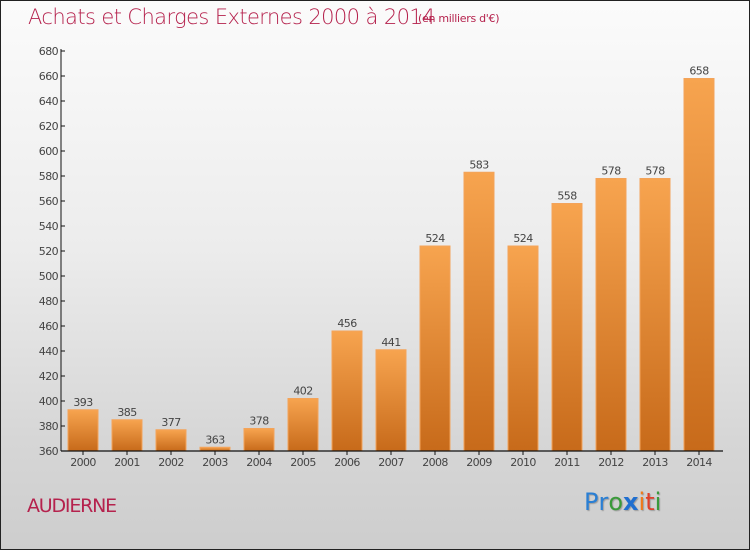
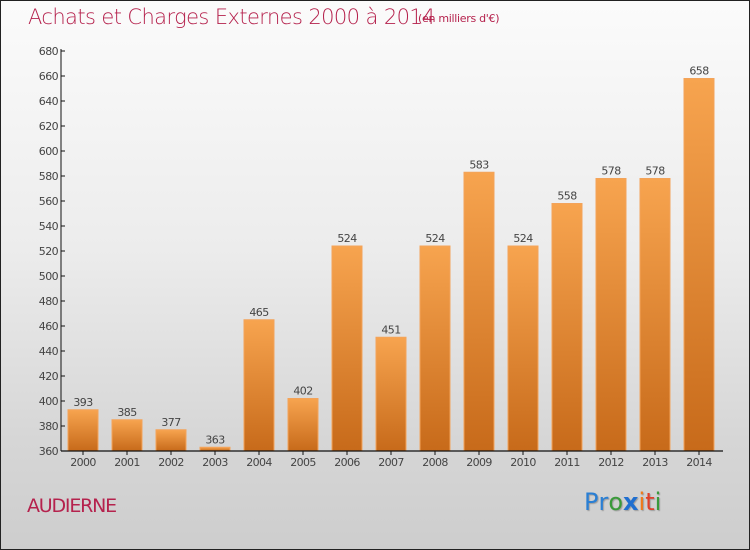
2004: 378 -> 465
2006: 456 -> 524
2007: 441 -> 451
